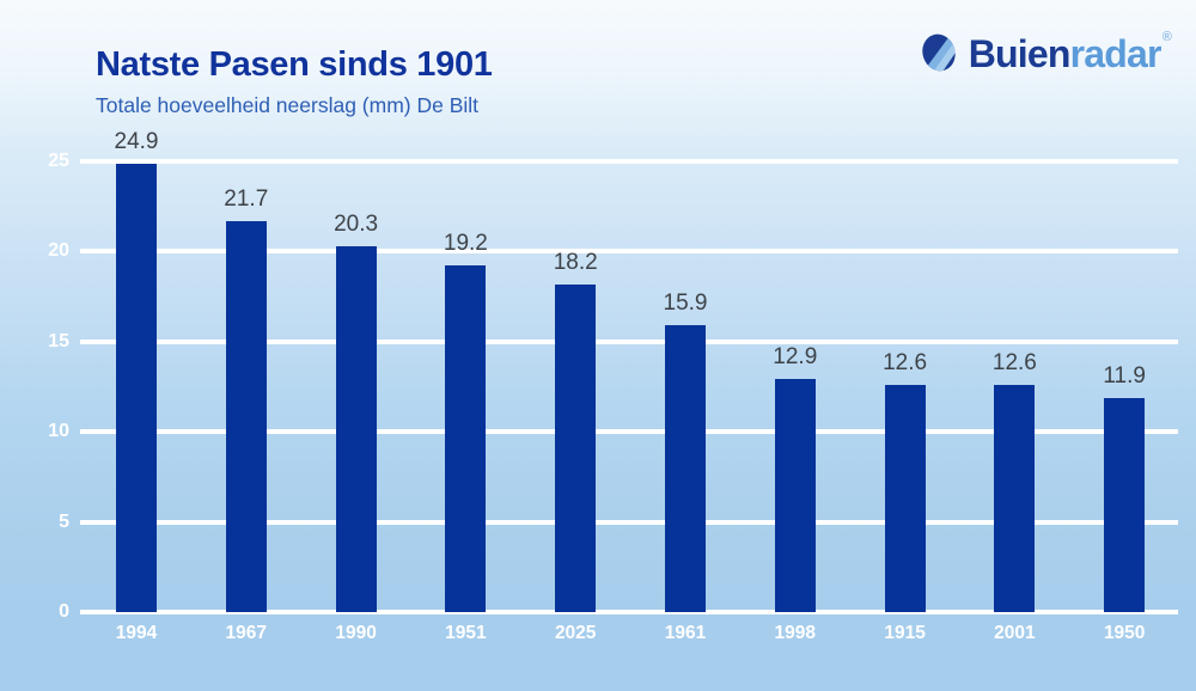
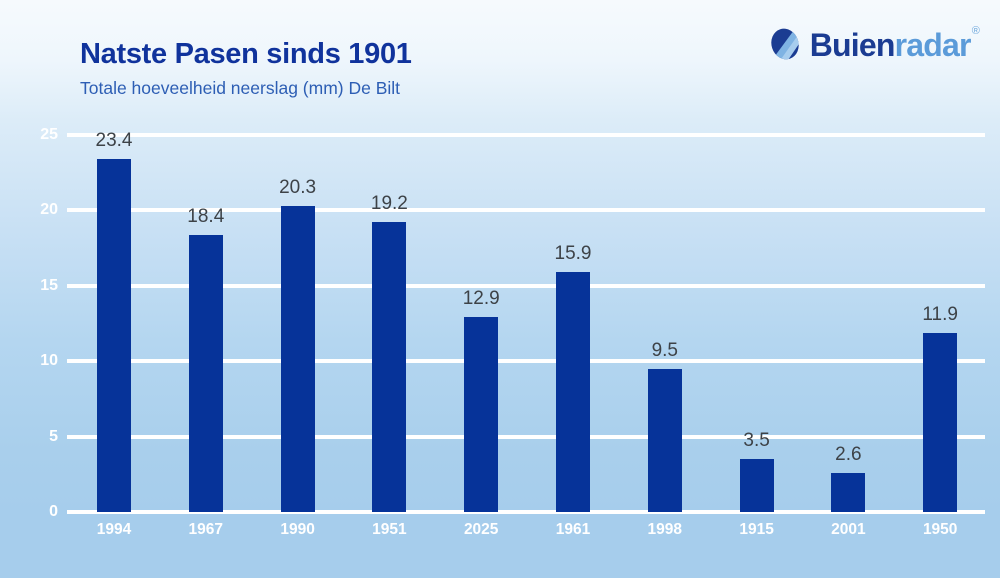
1994: 24.9 -> 23.4
1967: 21.7 -> 18.4
2025: 18.2 -> 12.9
1998: 12.9 -> 9.5
1915: 12.6 -> 3.5
2001: 12.6 -> 2.6
